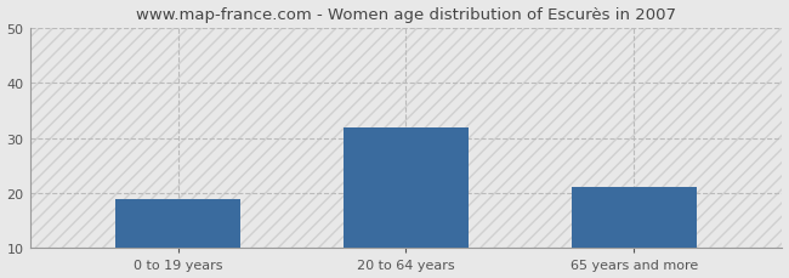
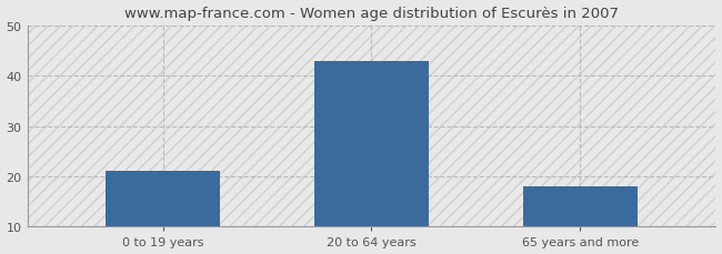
0 to 19 years: 19 -> 21
20 to 64 years: 32 -> 43
65 years and more: 21 -> 18
